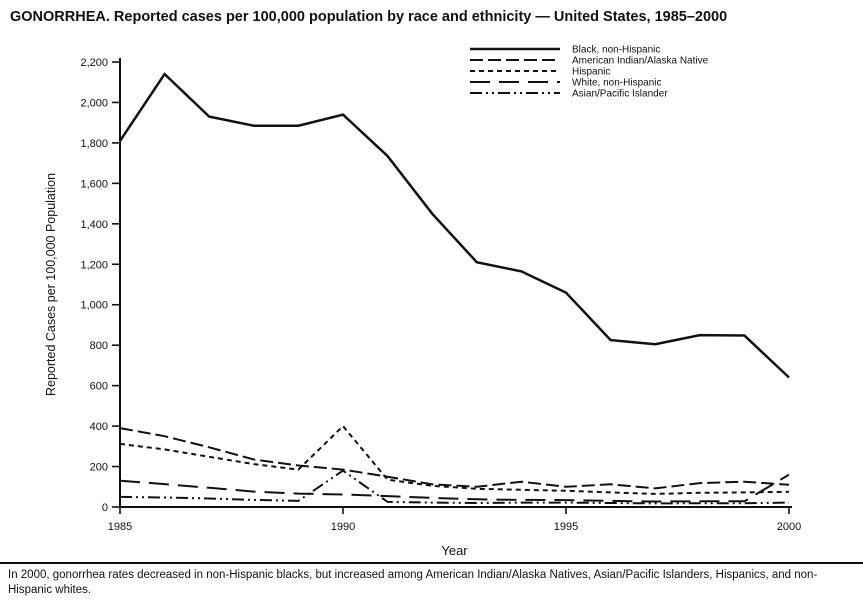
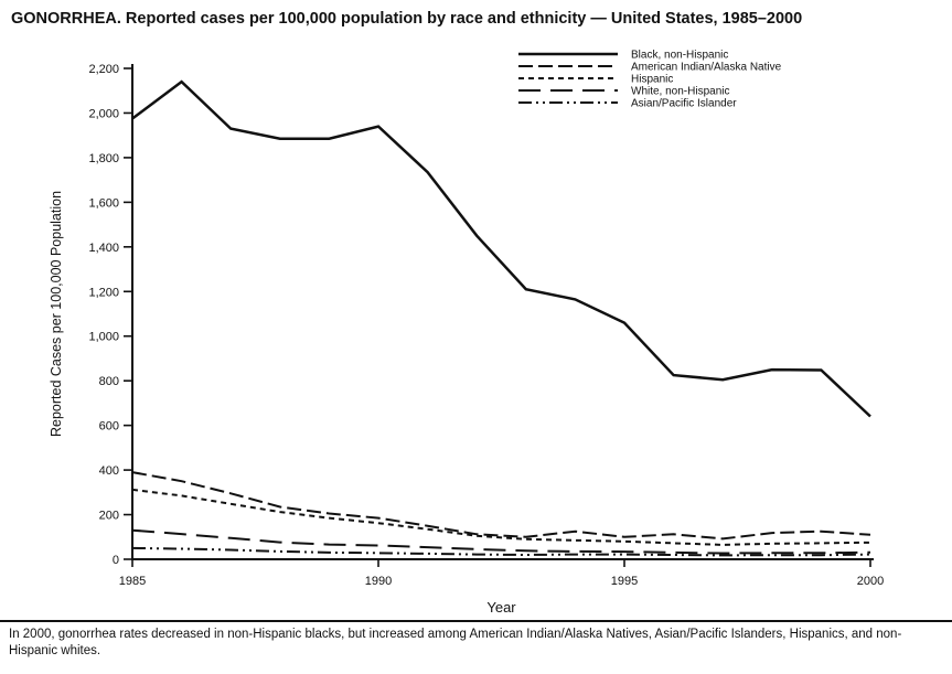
Black, non-Hispanic/1985: 1810 -> 1980
Hispanic/1990: 400 -> 160
Asian/Pacific Islander/1990: 180 -> 30
White, non-Hispanic/2000: 160 -> 30
